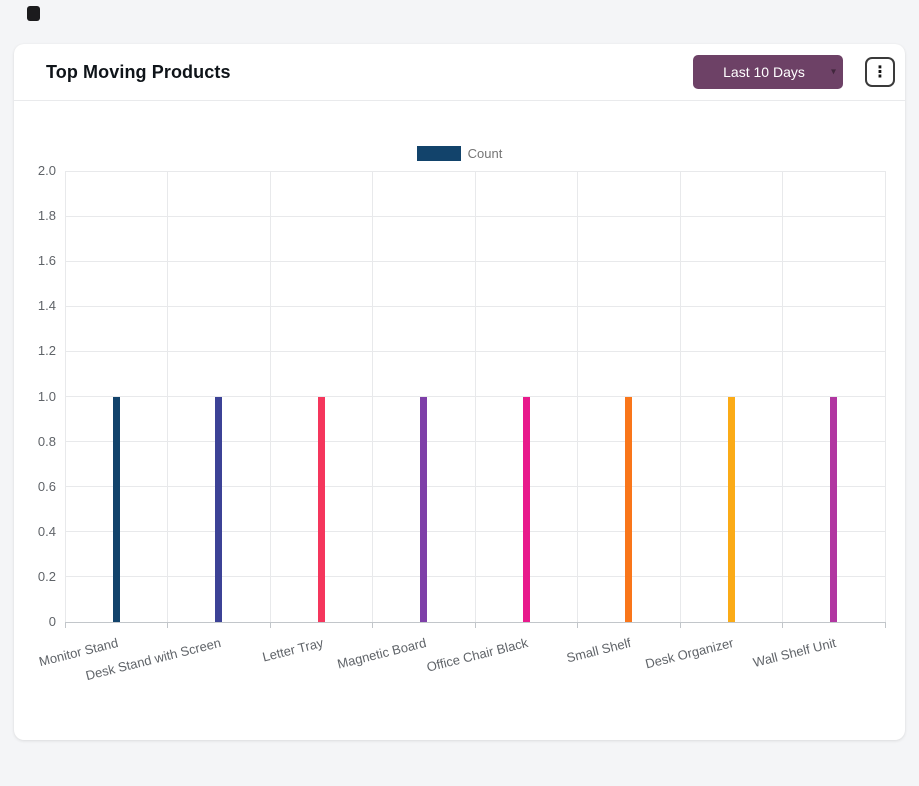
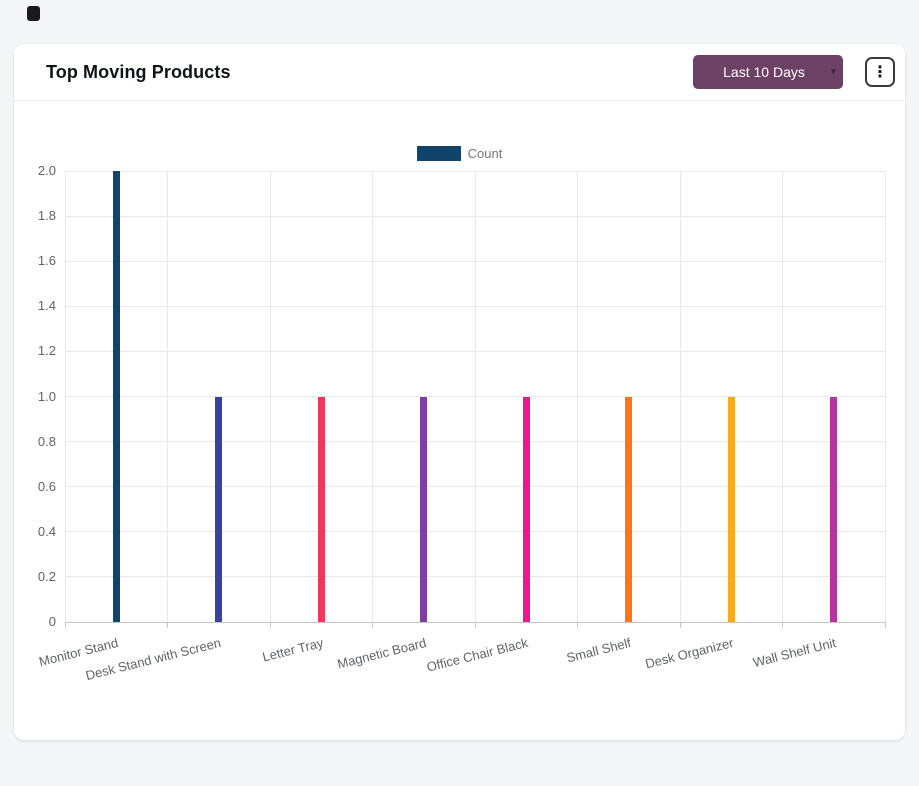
Monitor Stand: 1 -> 2
